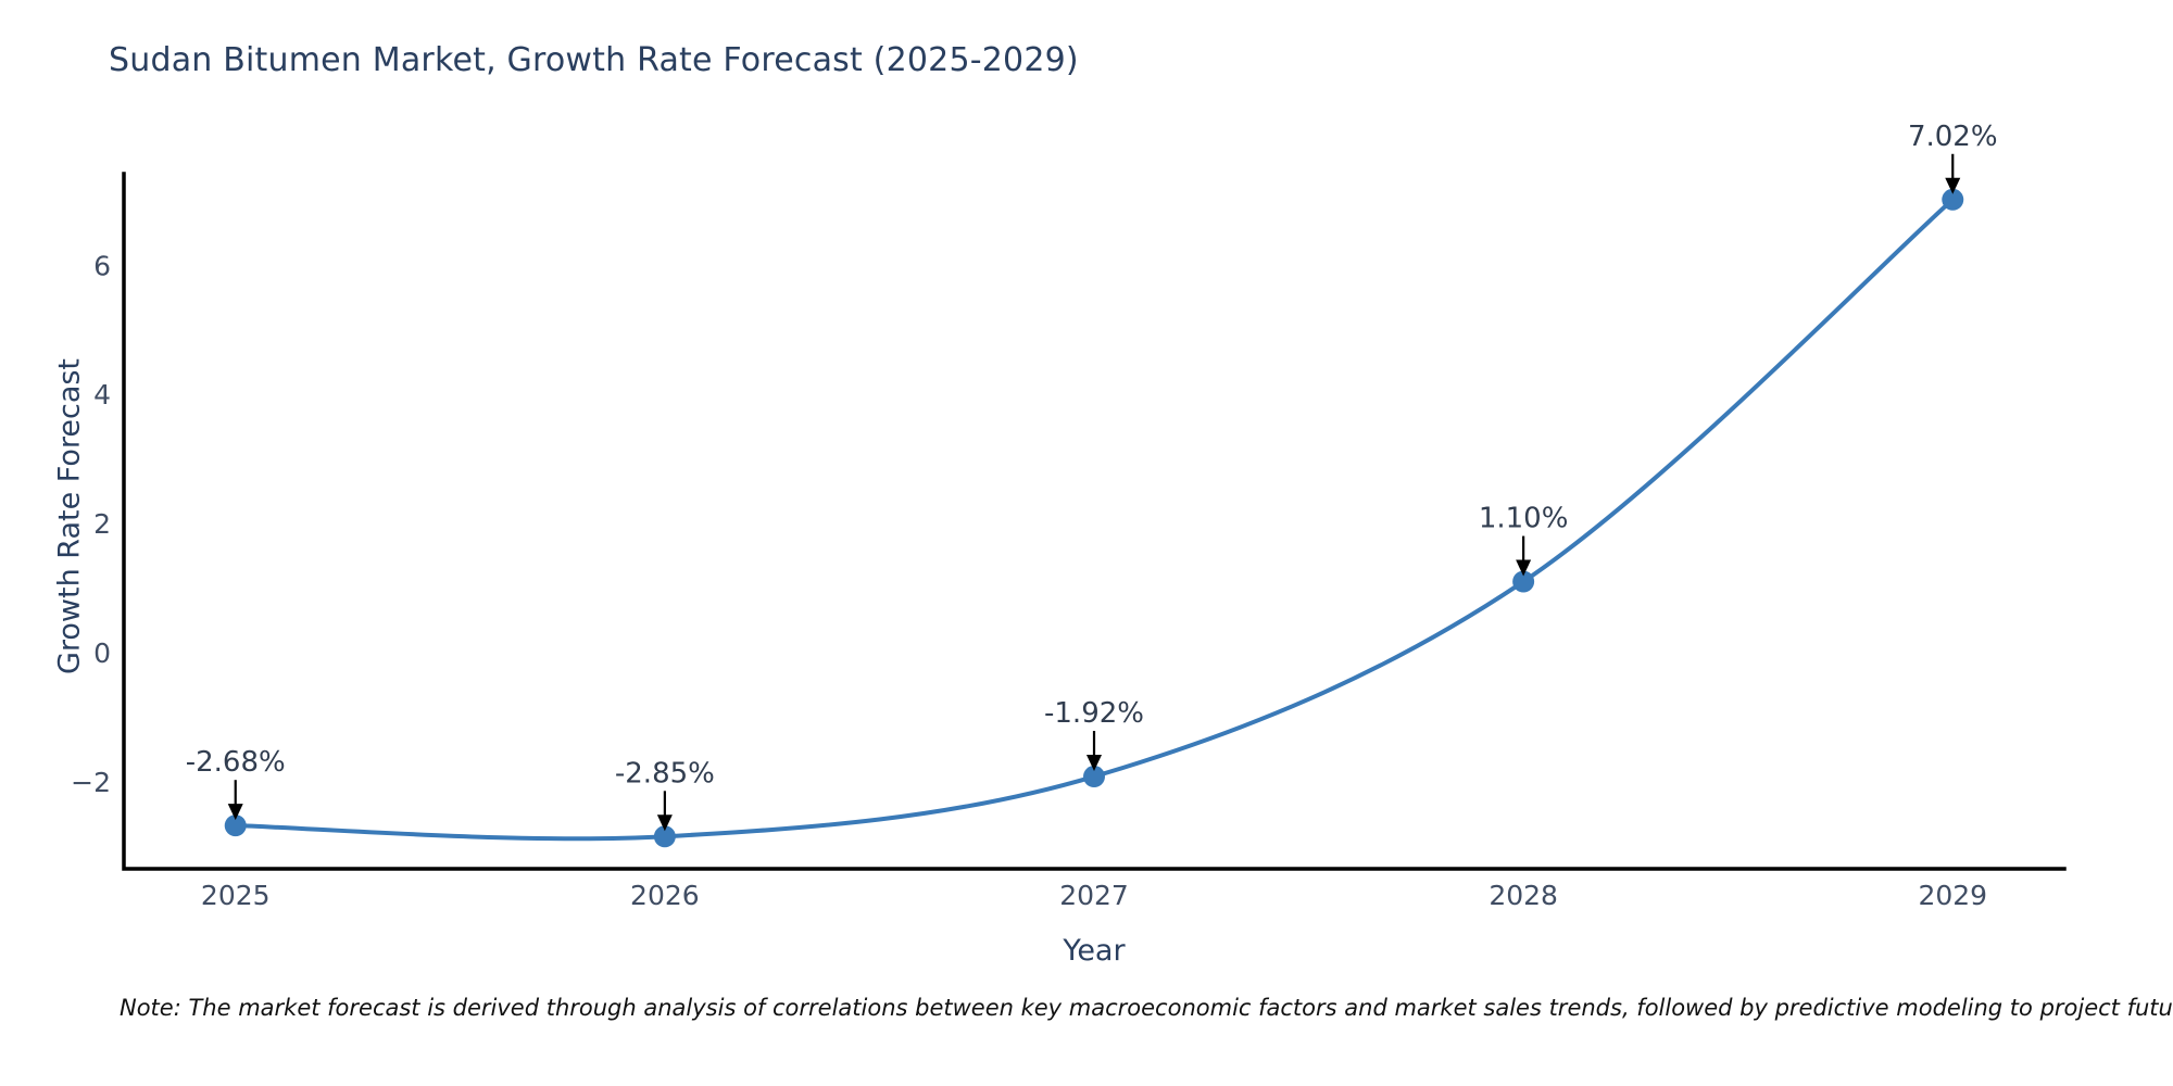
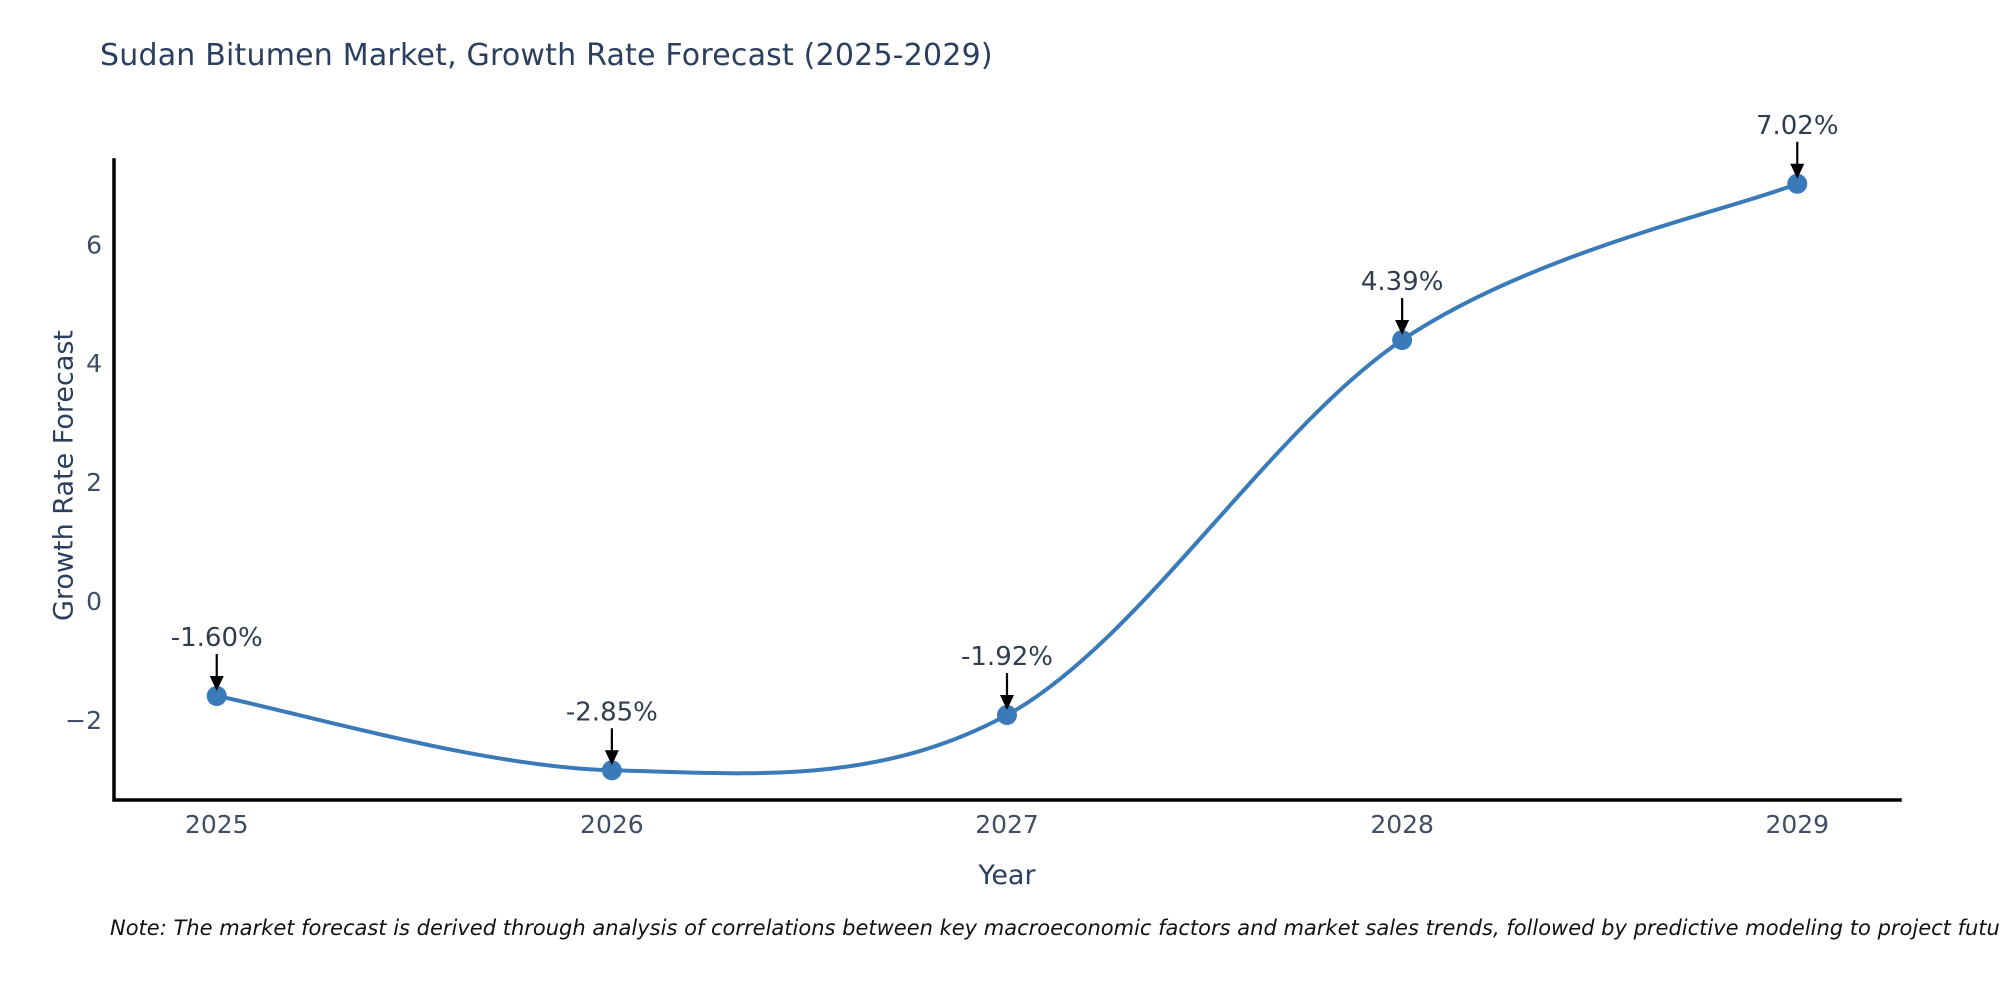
2025: -2.68% -> -1.60%
2028: 1.10% -> 4.39%
